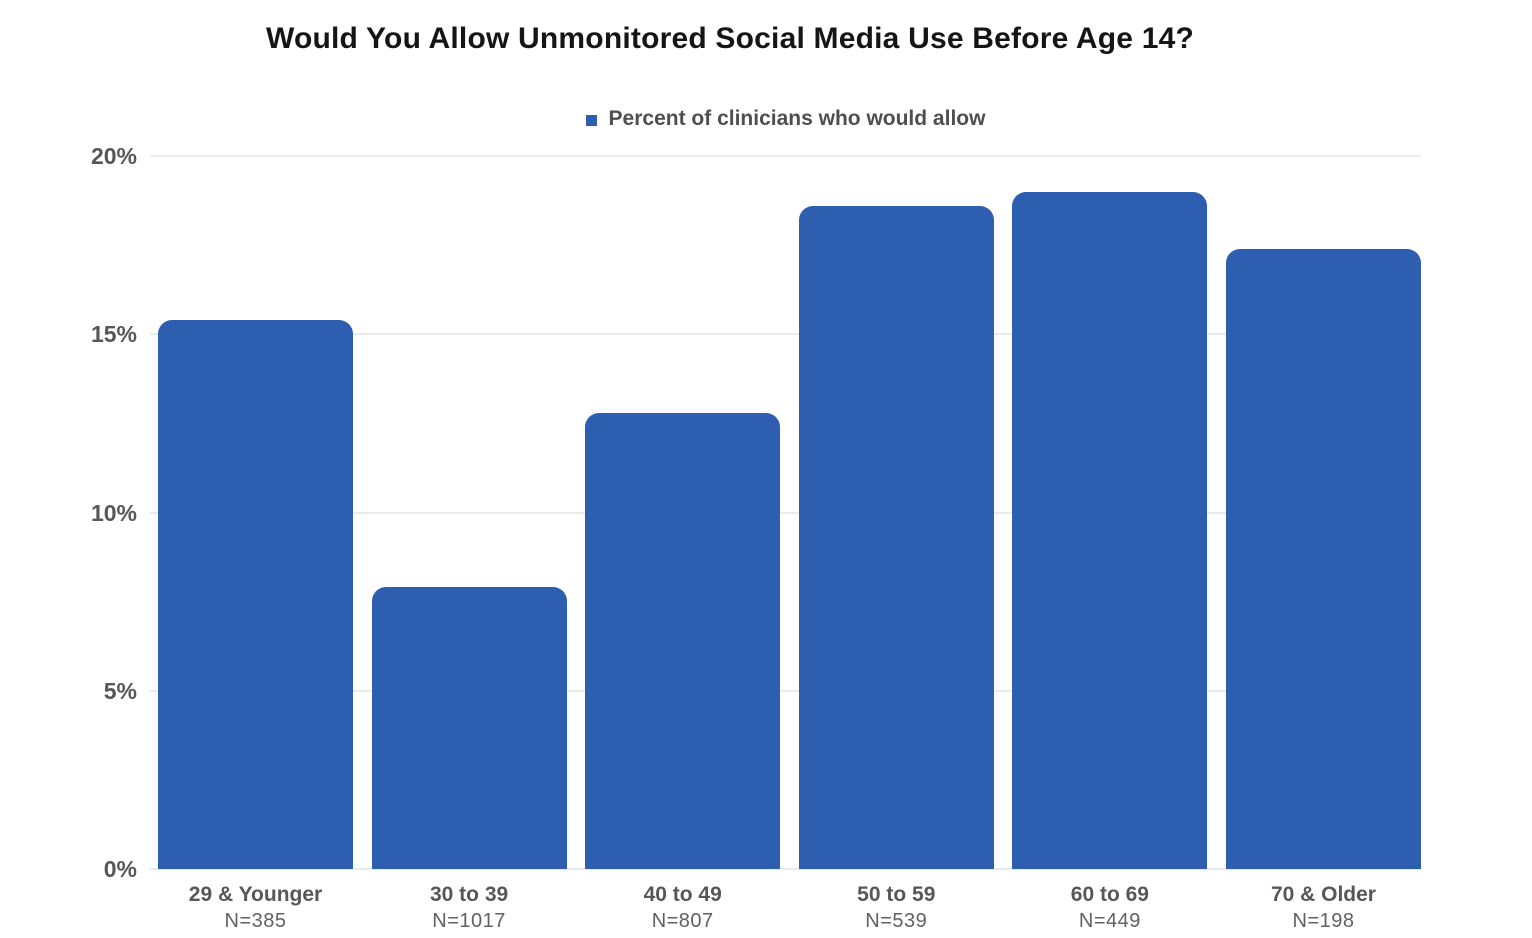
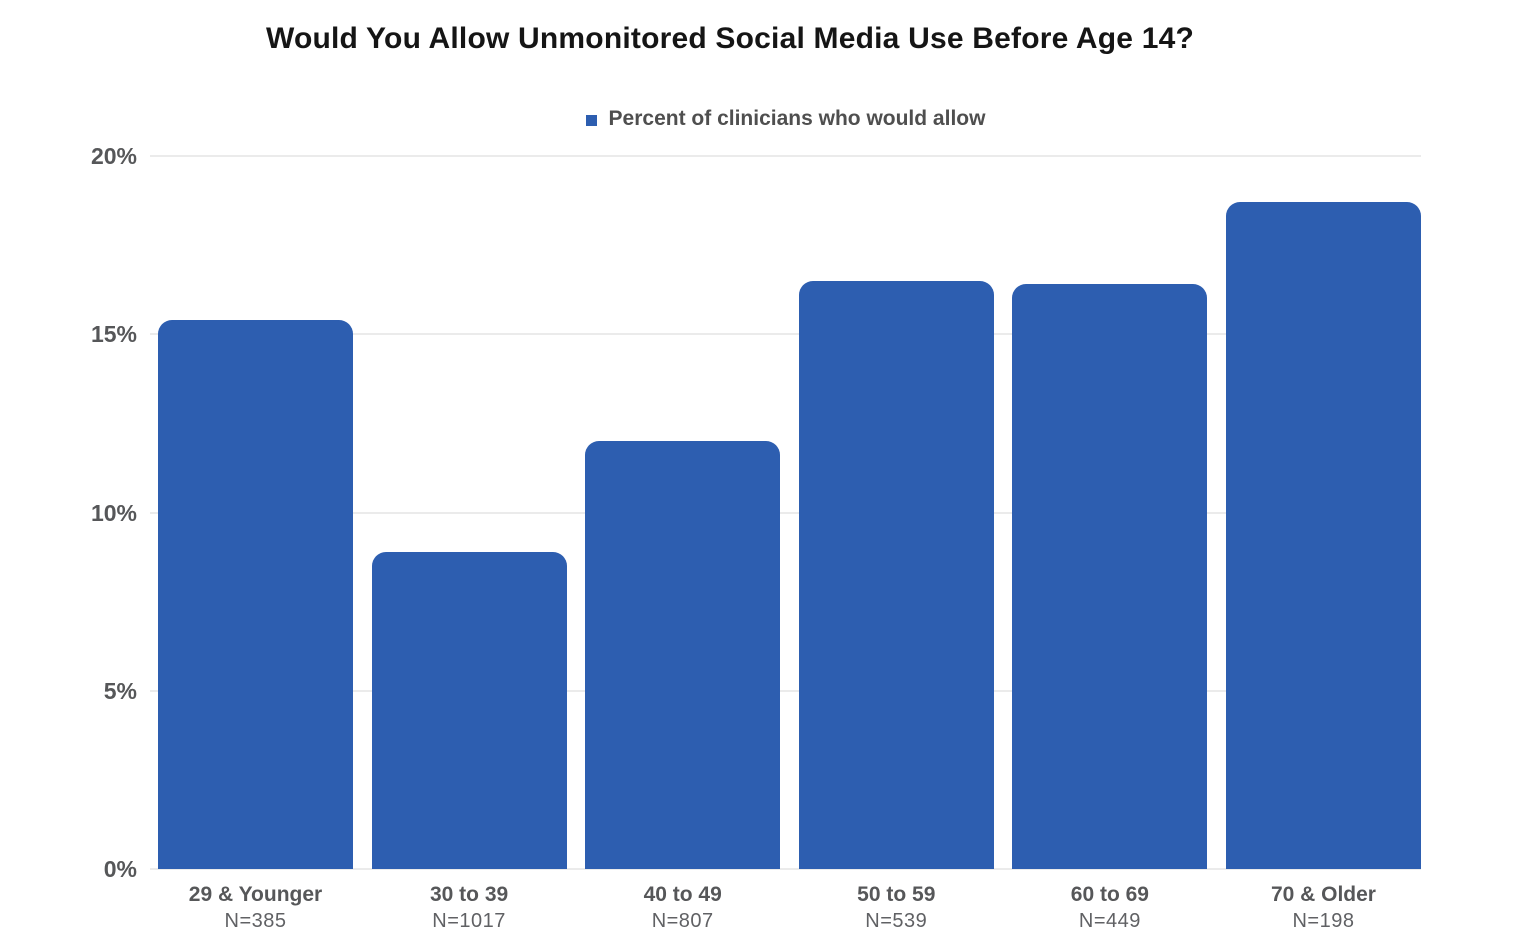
30 to 39: 7.9% -> 8.9%
40 to 49: 12.8% -> 12.0%
50 to 59: 18.6% -> 16.5%
60 to 69: 19.0% -> 16.4%
70 & Older: 17.4% -> 18.7%
